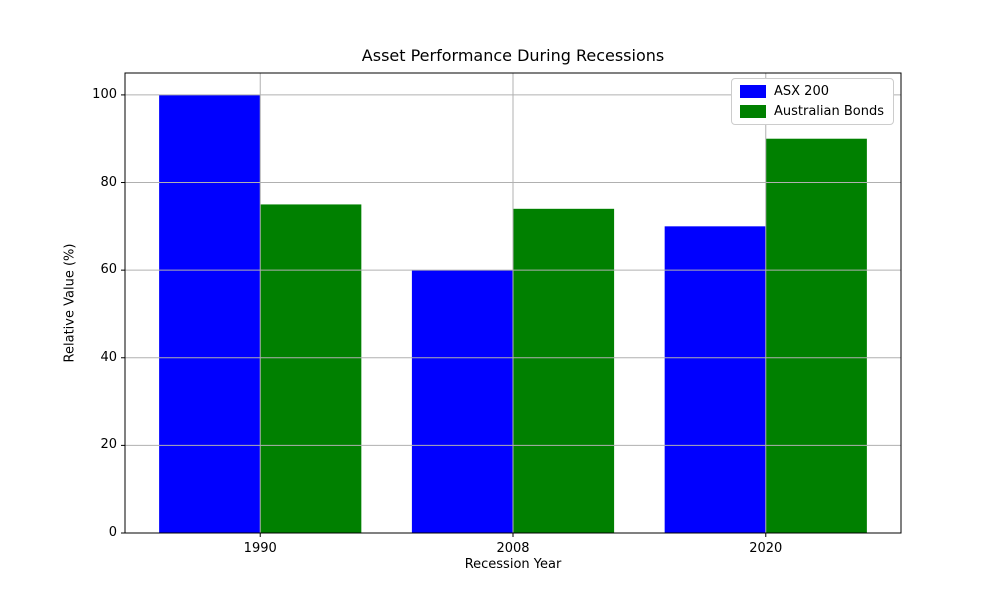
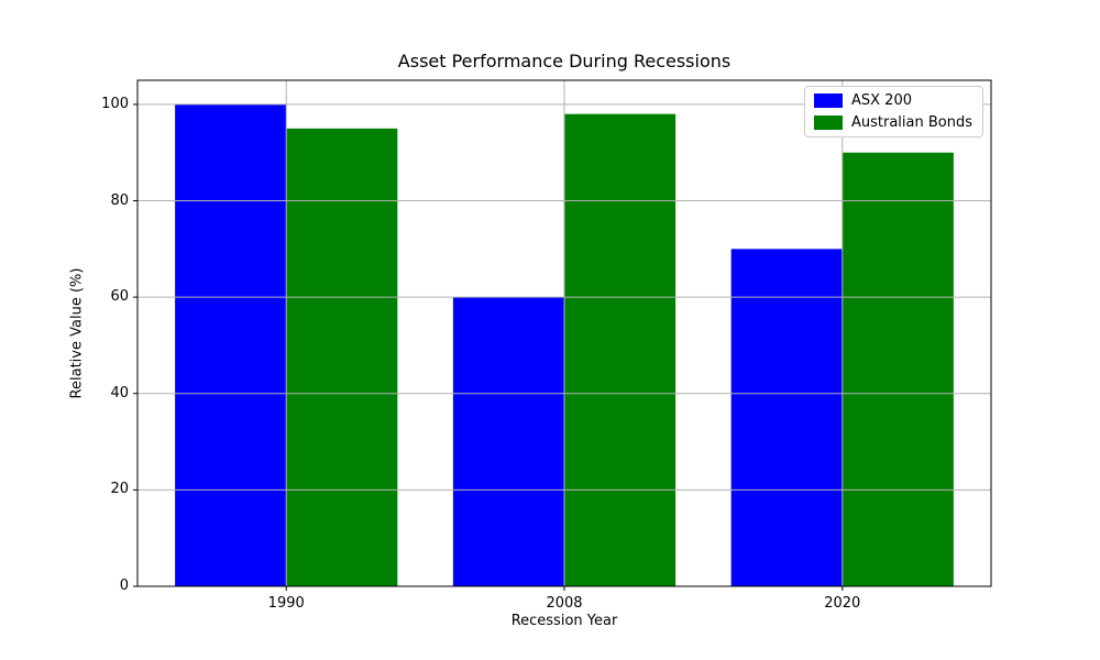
Australian Bonds/1990: 75 -> 95
Australian Bonds/2008: 74 -> 98
